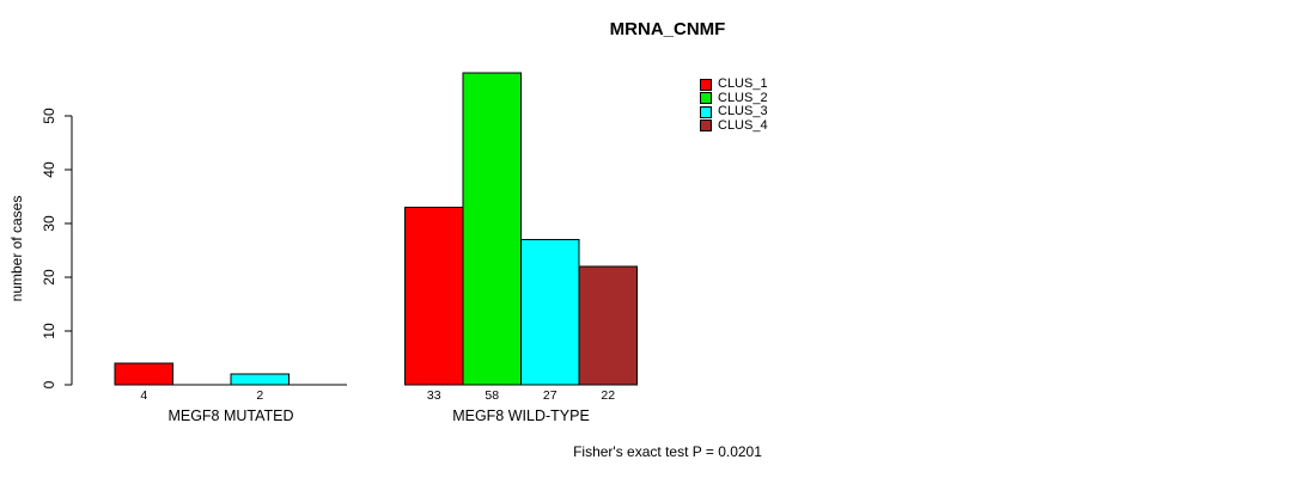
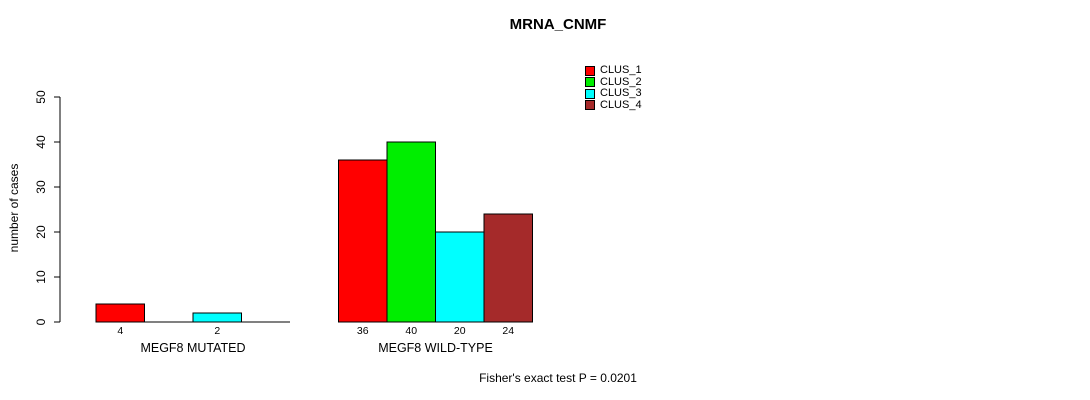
CLUS_1/MEGF8 WILD-TYPE: 33 -> 36
CLUS_2/MEGF8 WILD-TYPE: 58 -> 40
CLUS_3/MEGF8 WILD-TYPE: 27 -> 20
CLUS_4/MEGF8 WILD-TYPE: 22 -> 24
